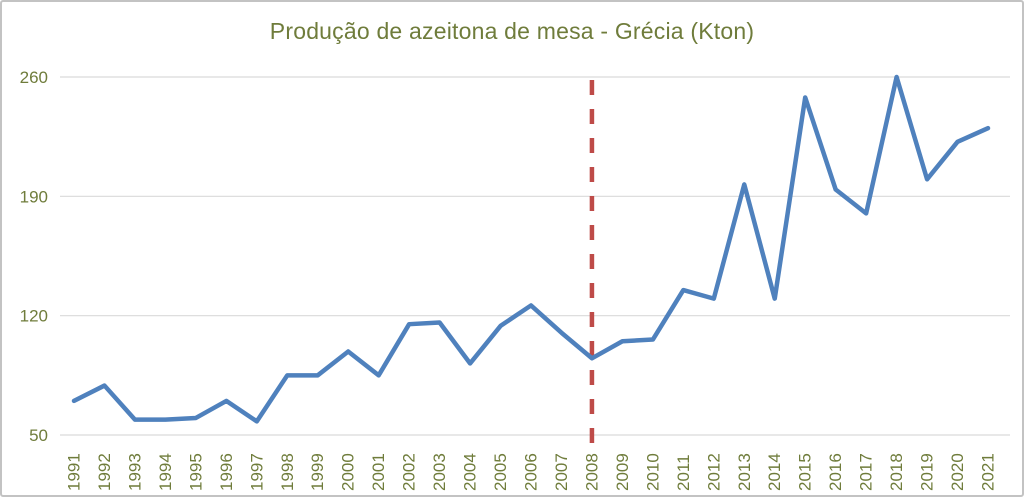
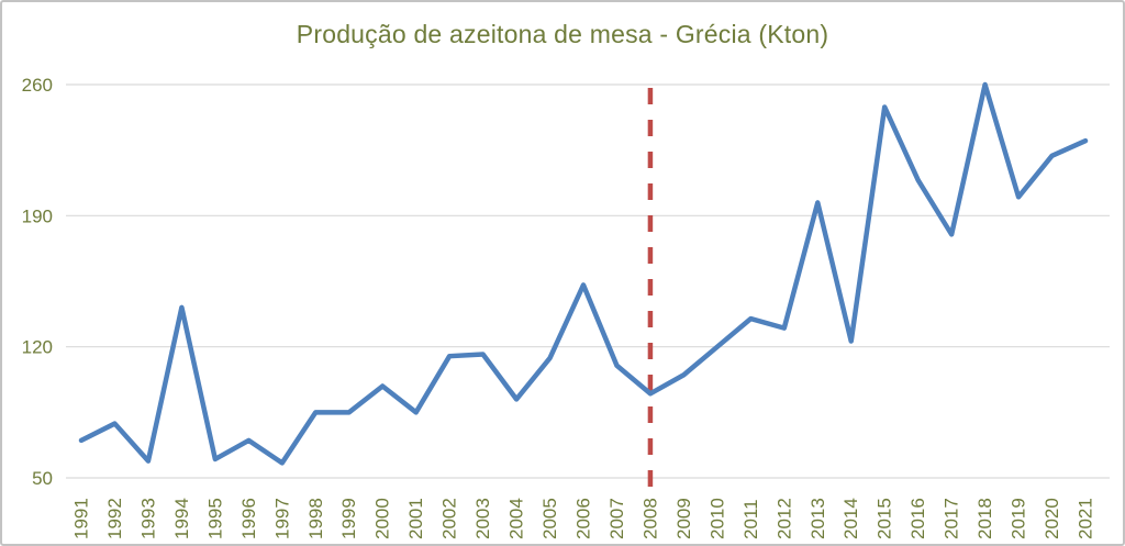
1994: 59 -> 141
2006: 126 -> 153
2010: 106 -> 120
2014: 130 -> 123
2016: 194 -> 209
